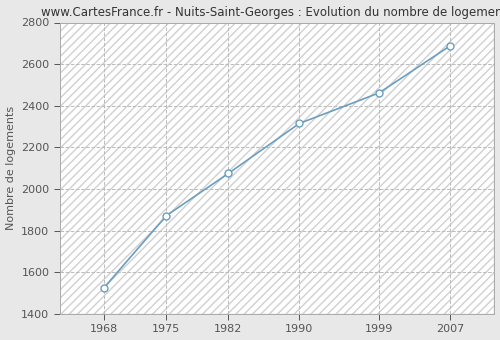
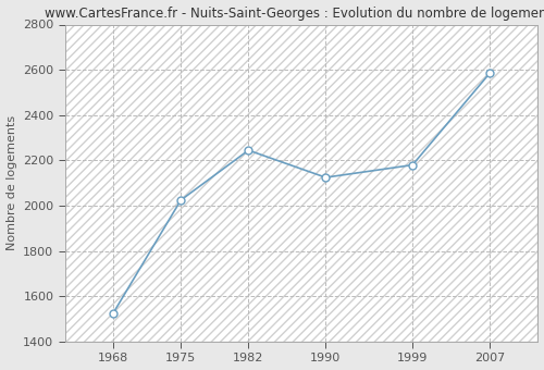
1975: 1872 -> 2025
1982: 2075 -> 2245
1990: 2315 -> 2125
1999: 2462 -> 2180
2007: 2688 -> 2585
